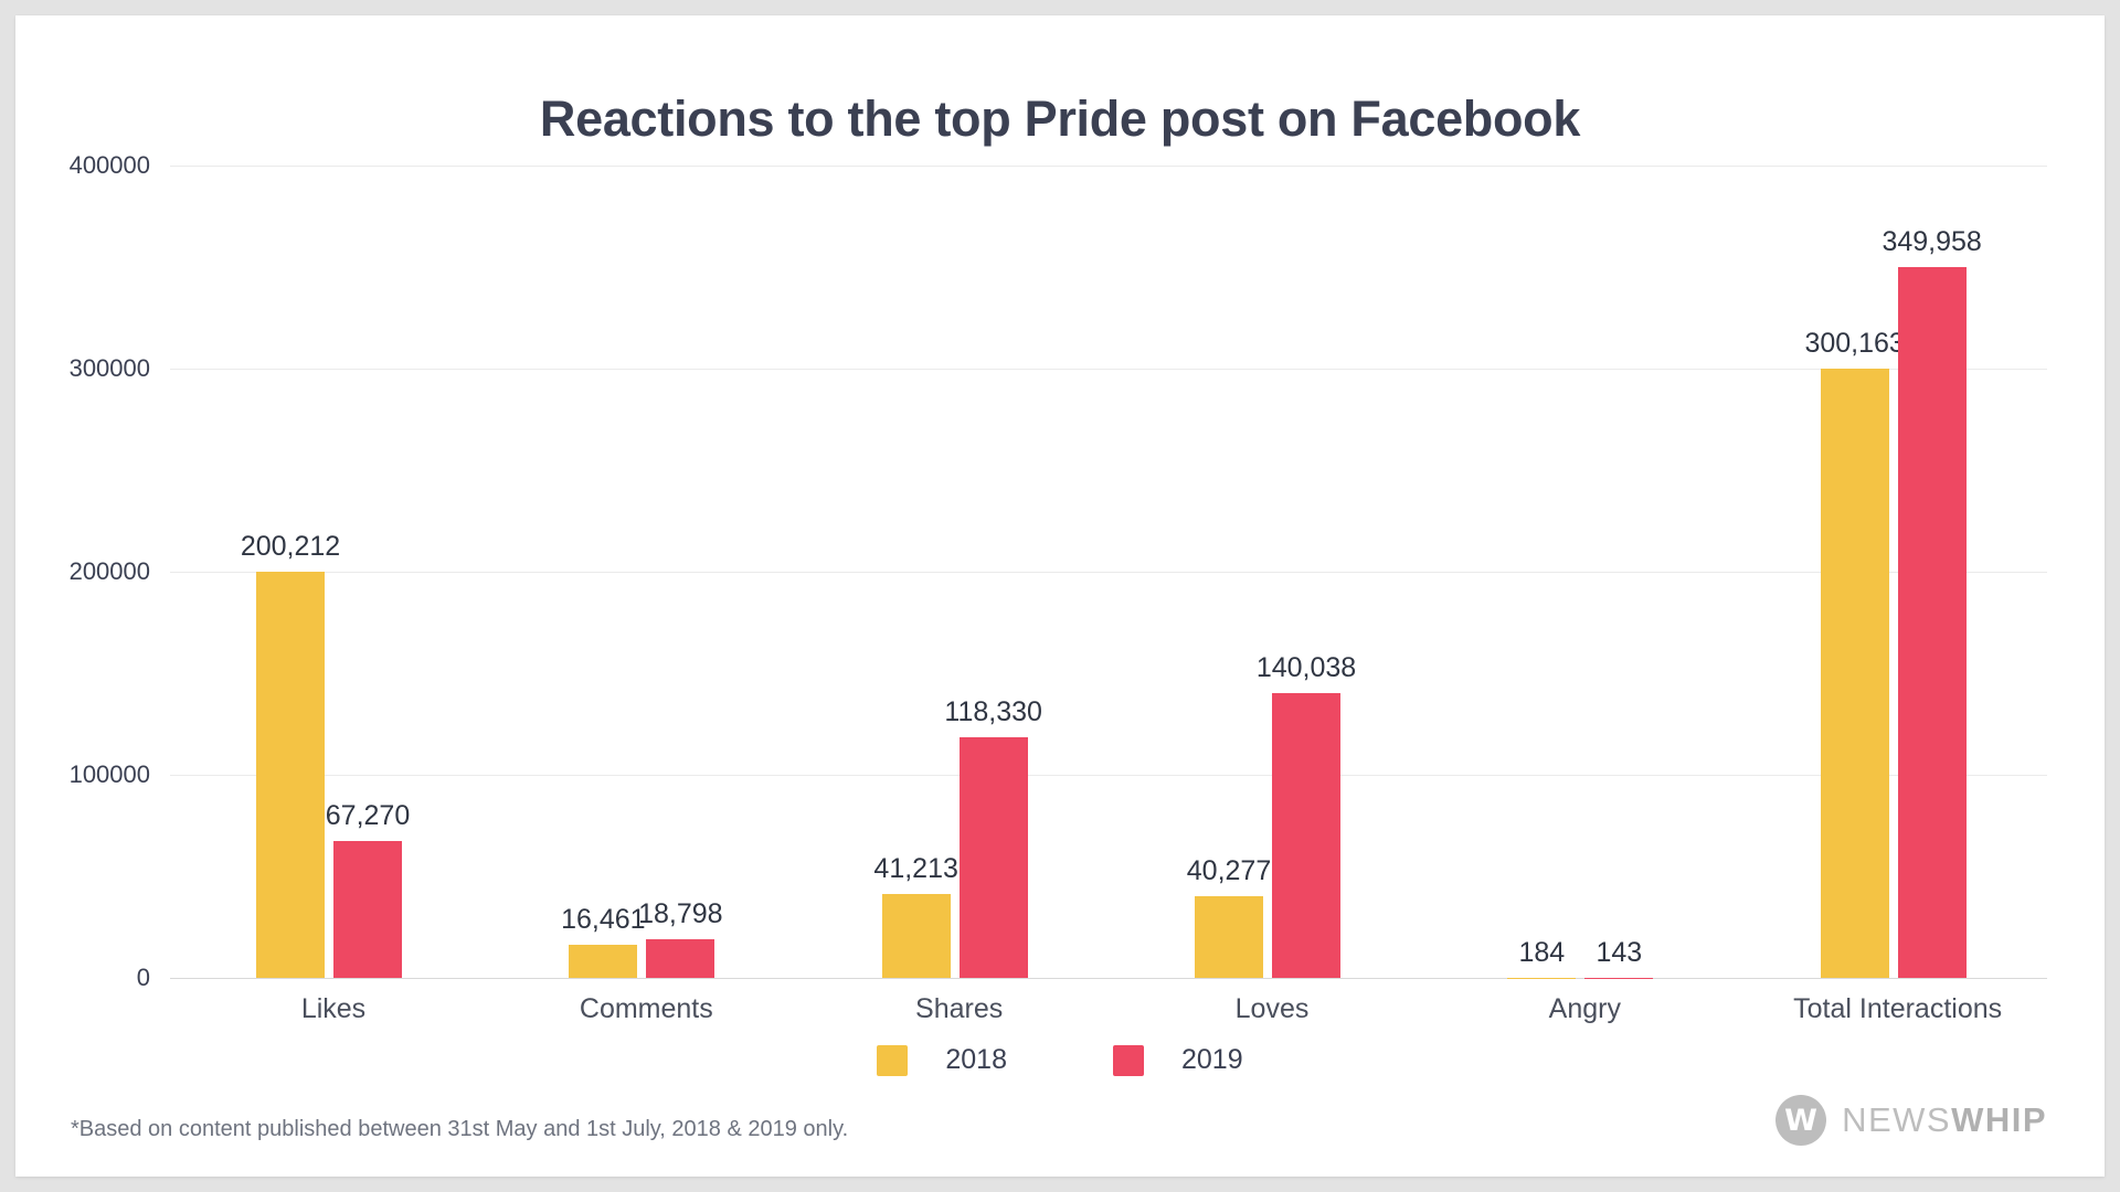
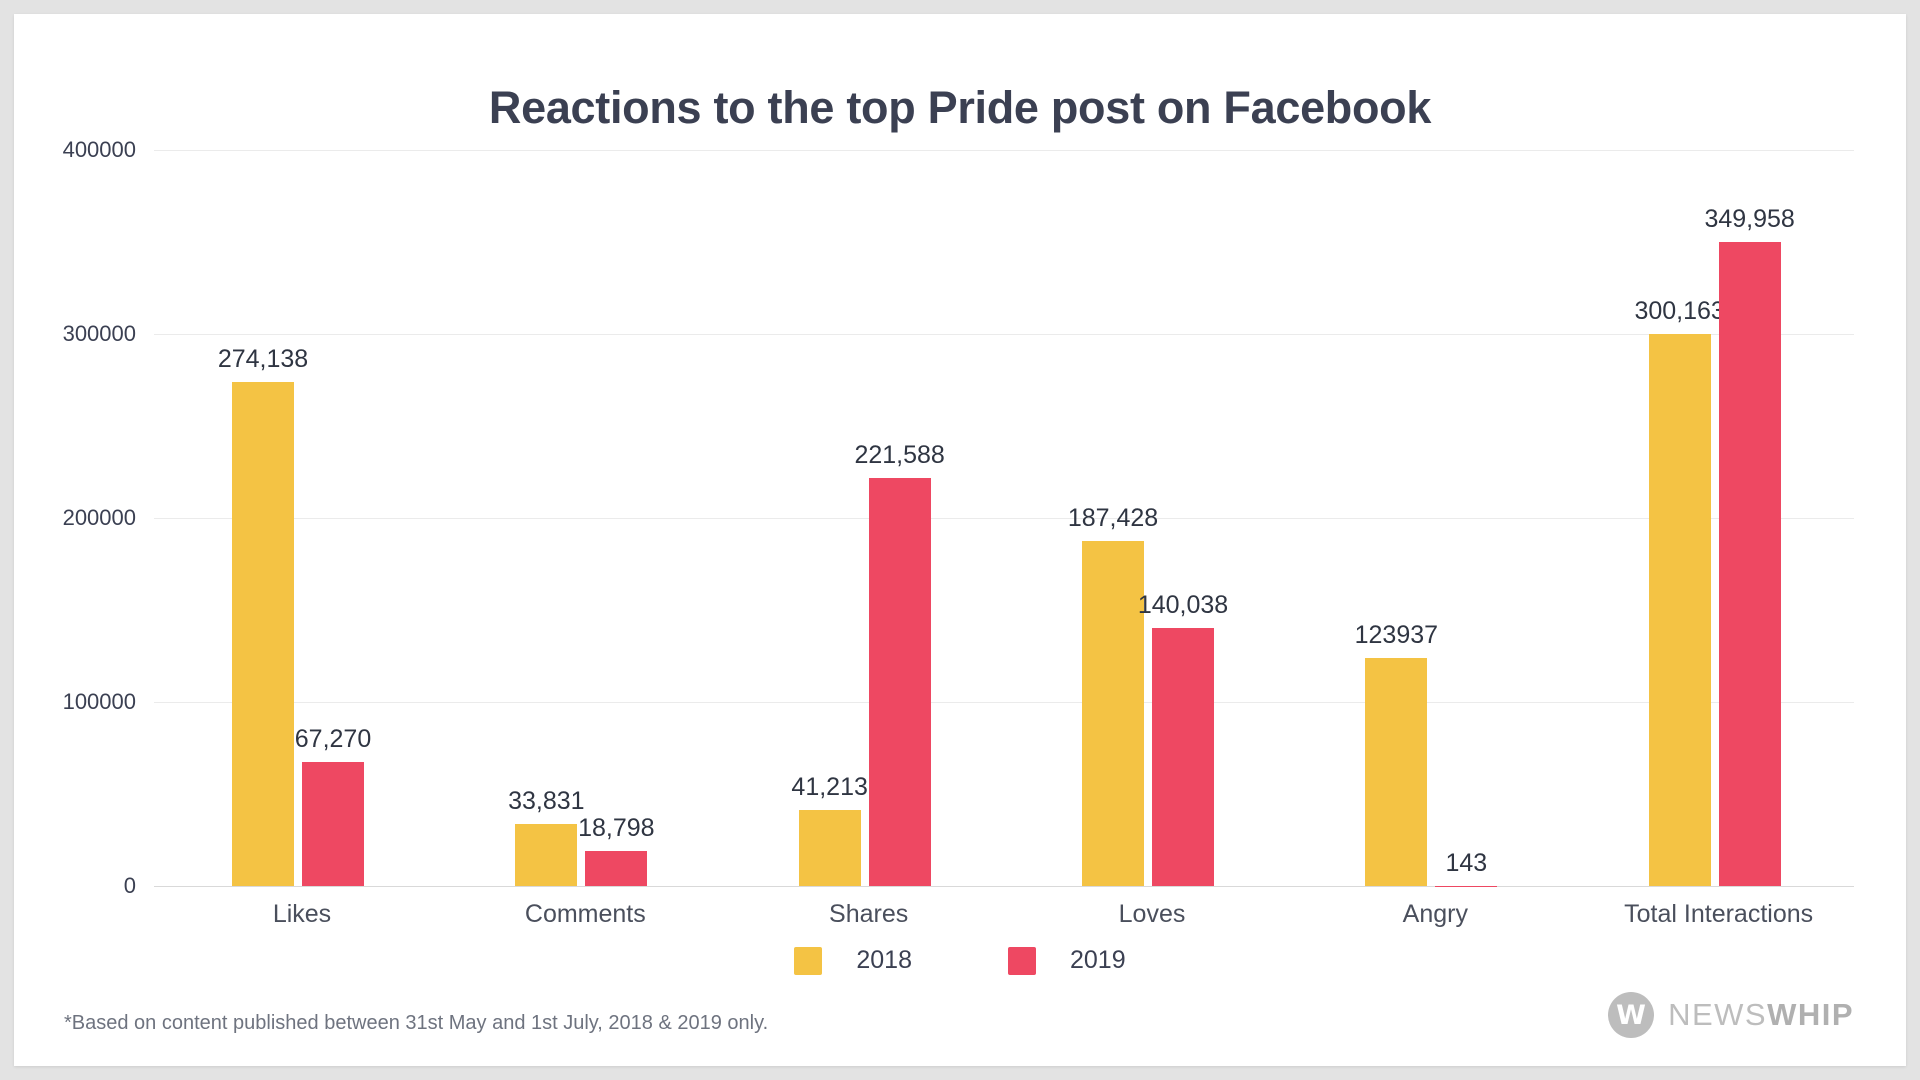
2018/Likes: 200,212 -> 274,138
2018/Comments: 16,461 -> 33,831
2019/Shares: 118,330 -> 221,588
2018/Loves: 40,277 -> 187,428
2018/Angry: 184 -> 123937
